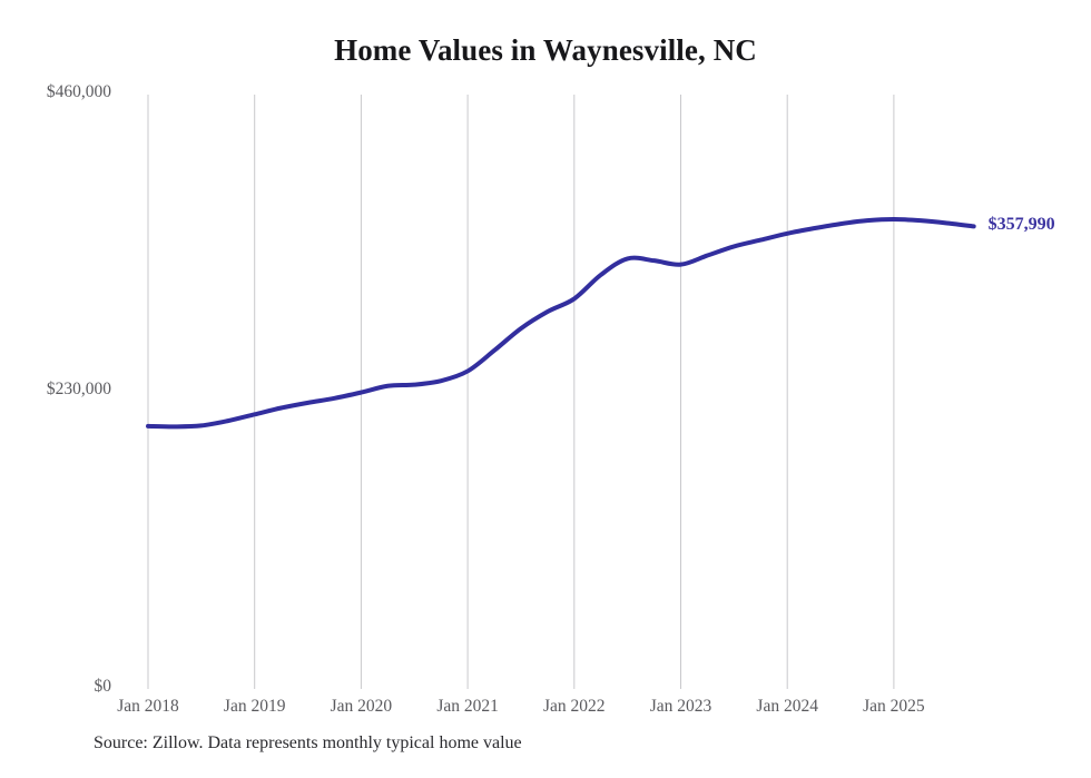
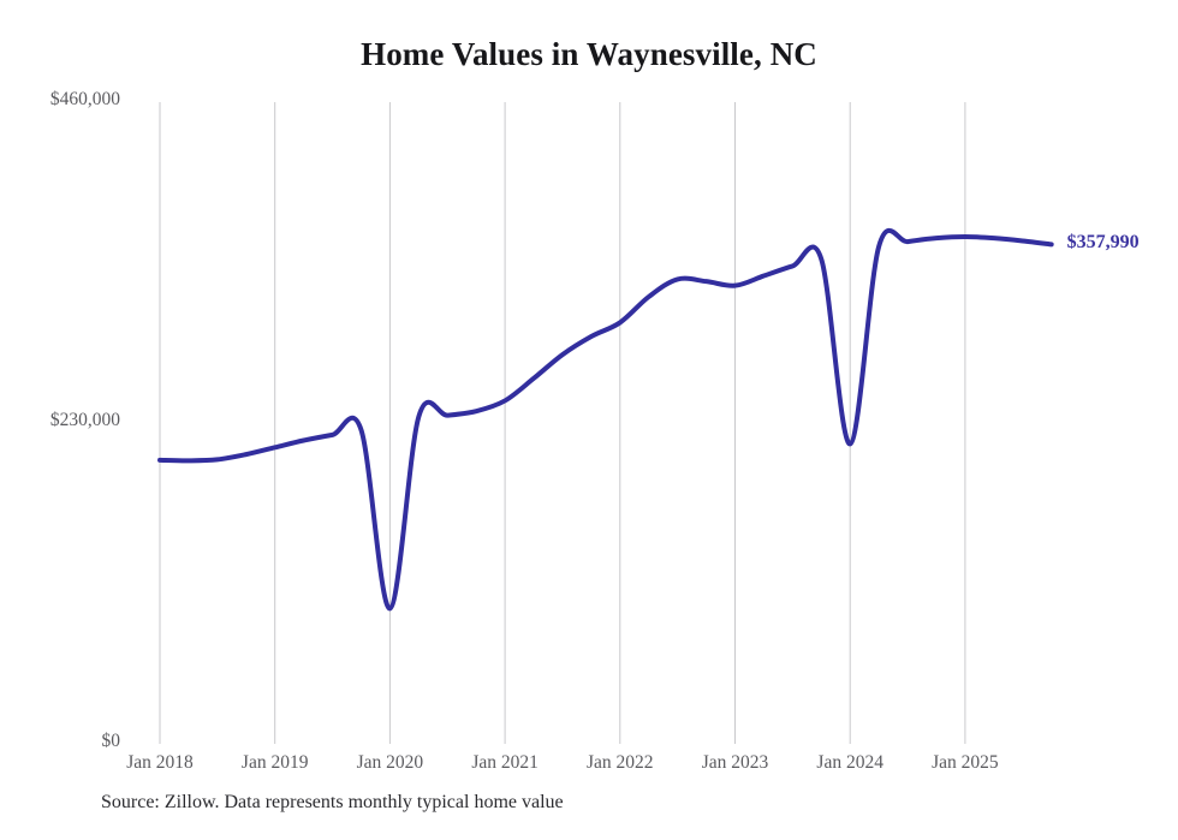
Jan 2020: $230000 -> $97000
Jan 2024: $352000 -> $215000
